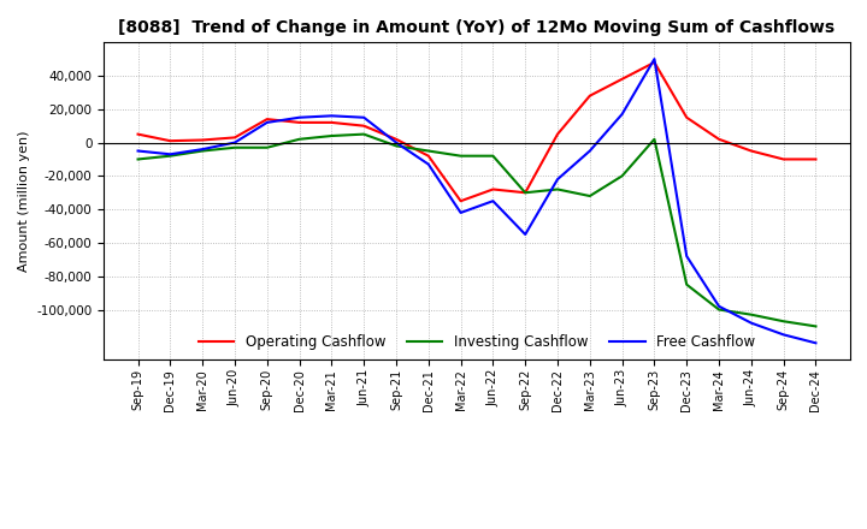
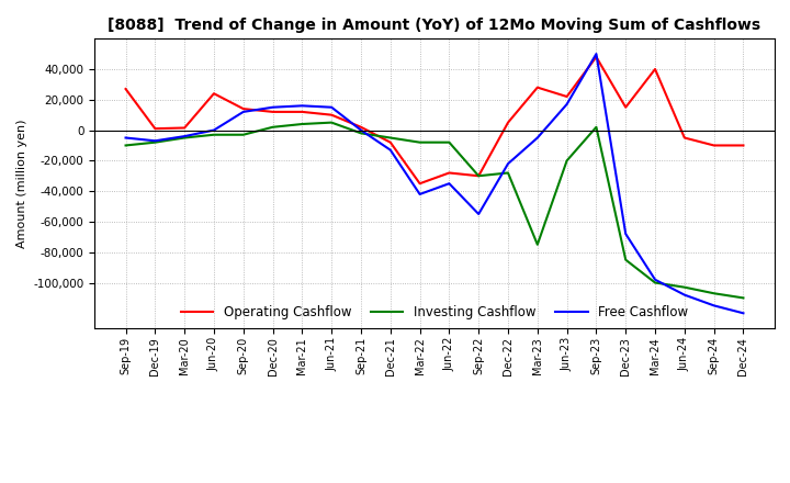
Operating Cashflow/Sep-19: 5,000 -> 27,000
Operating Cashflow/Jun-20: 3,000 -> 24,000
Investing Cashflow/Mar-23: -32,000 -> -75,000
Operating Cashflow/Jun-23: 38,000 -> 22,000
Operating Cashflow/Mar-24: 2,000 -> 40,000
